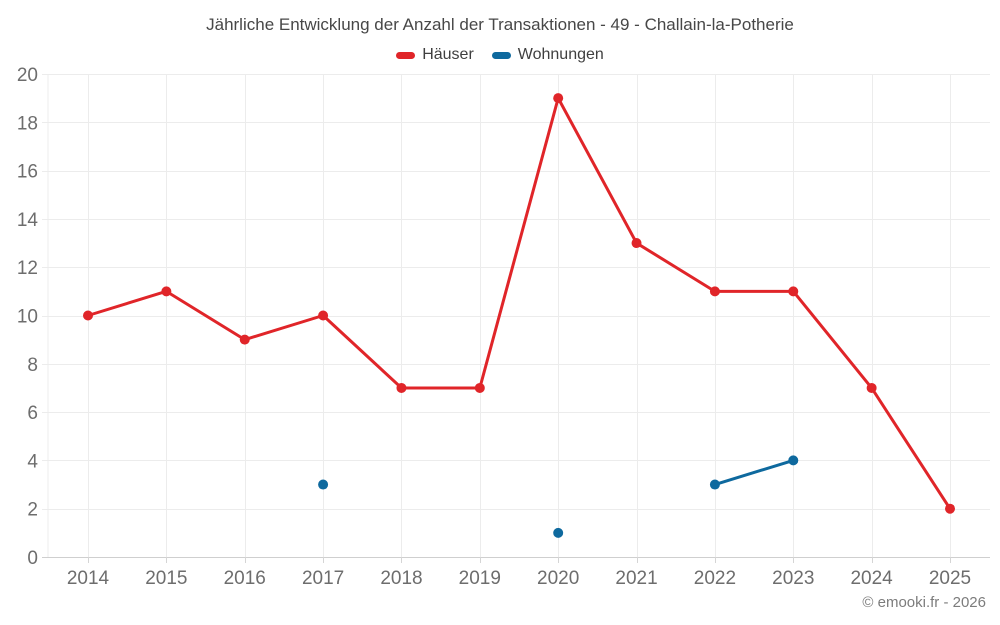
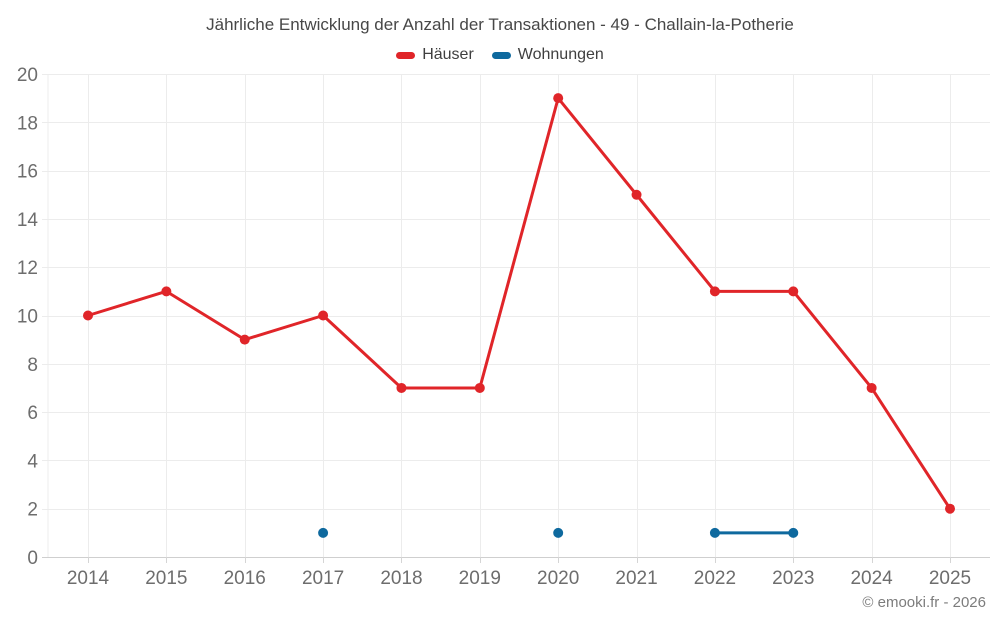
Wohnungen/2017: 3 -> 1
Häuser/2021: 13 -> 15
Wohnungen/2022: 3 -> 1
Wohnungen/2023: 4 -> 1
